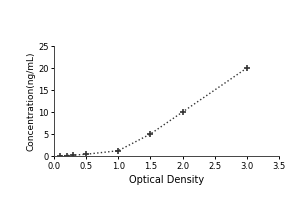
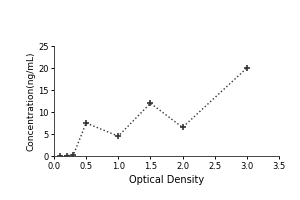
0.5: 0.4 -> 7.5
1.0: 1.2 -> 4.5
1.5: 5.0 -> 12.0
2.0: 10.0 -> 6.5
